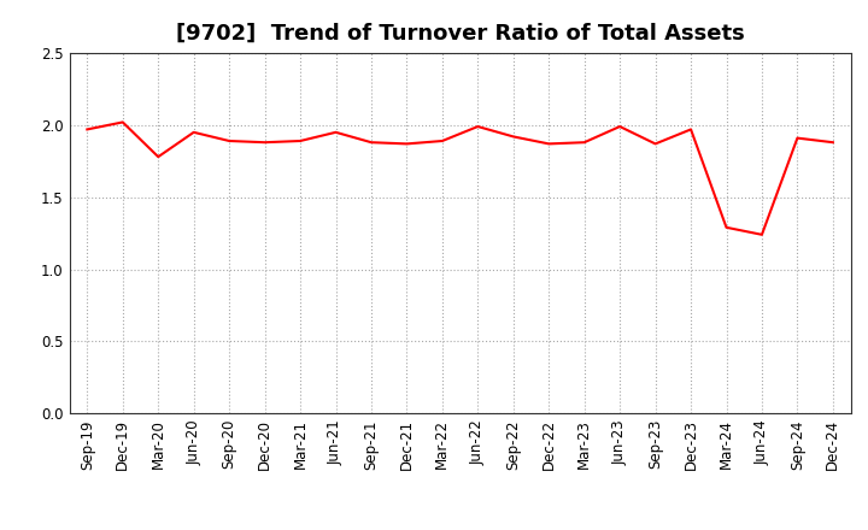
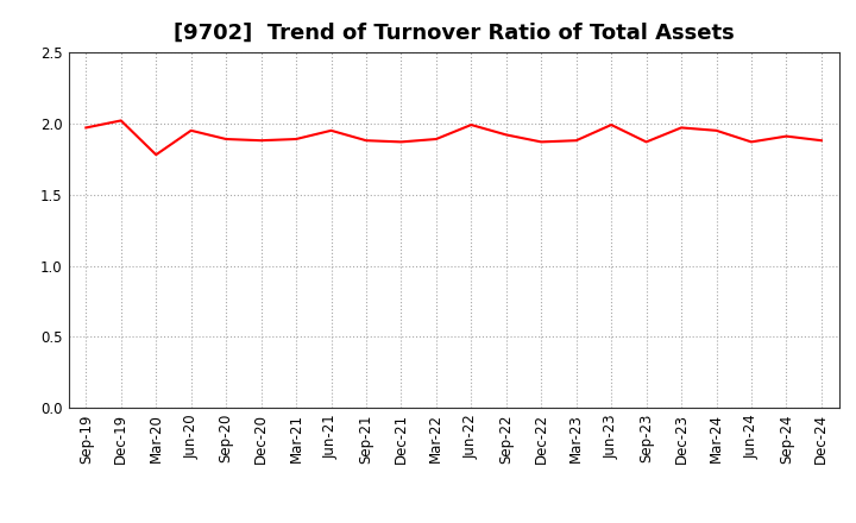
Mar-24: 1.29 -> 1.95
Jun-24: 1.24 -> 1.87
